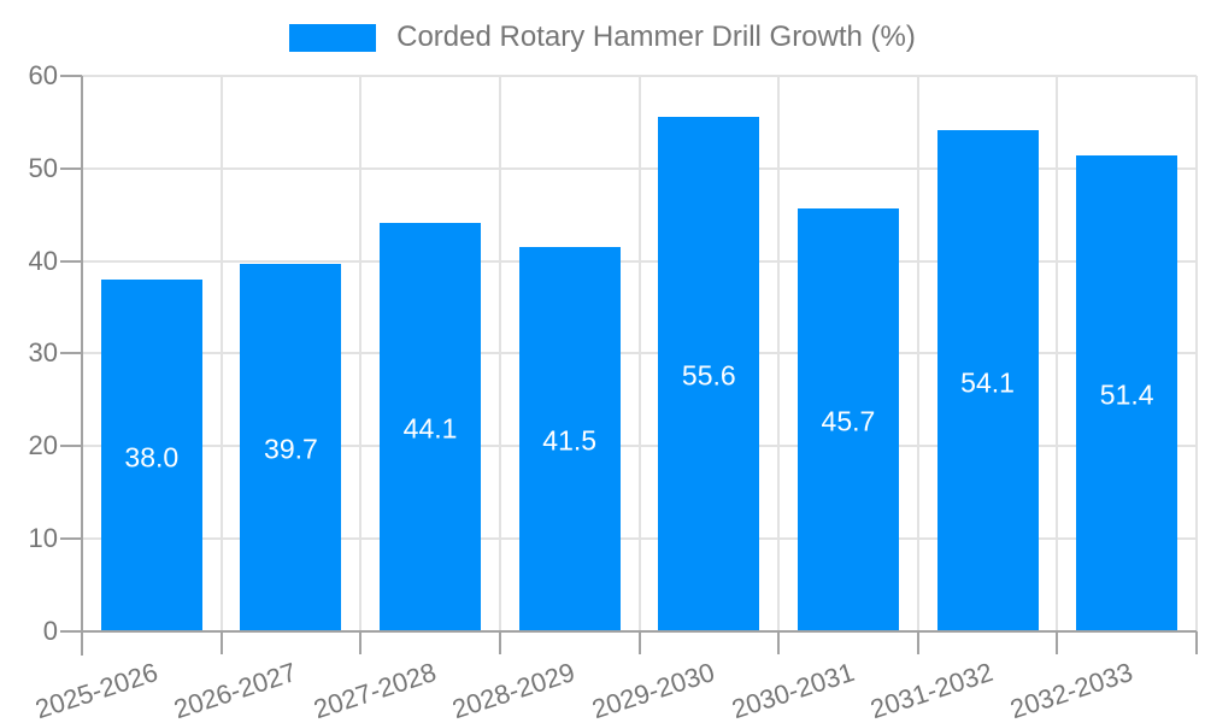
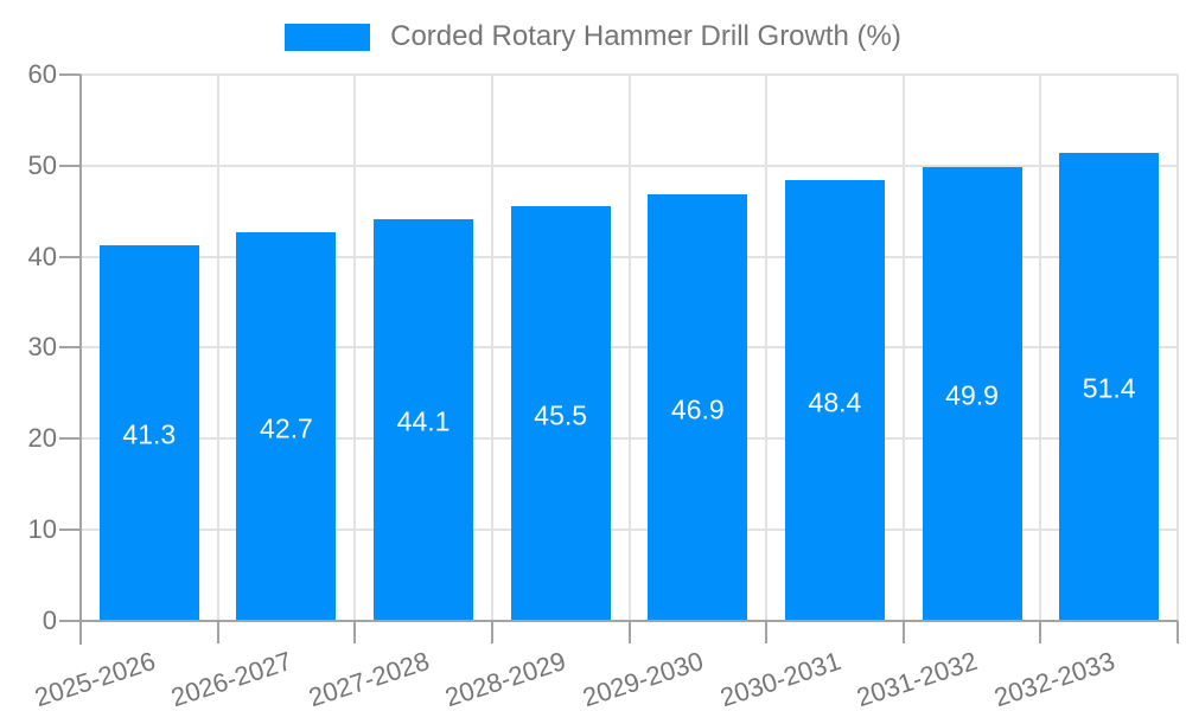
2025-2026: 38.0 -> 41.3
2026-2027: 39.7 -> 42.7
2028-2029: 41.5 -> 45.5
2029-2030: 55.6 -> 46.9
2030-2031: 45.7 -> 48.4
2031-2032: 54.1 -> 49.9
